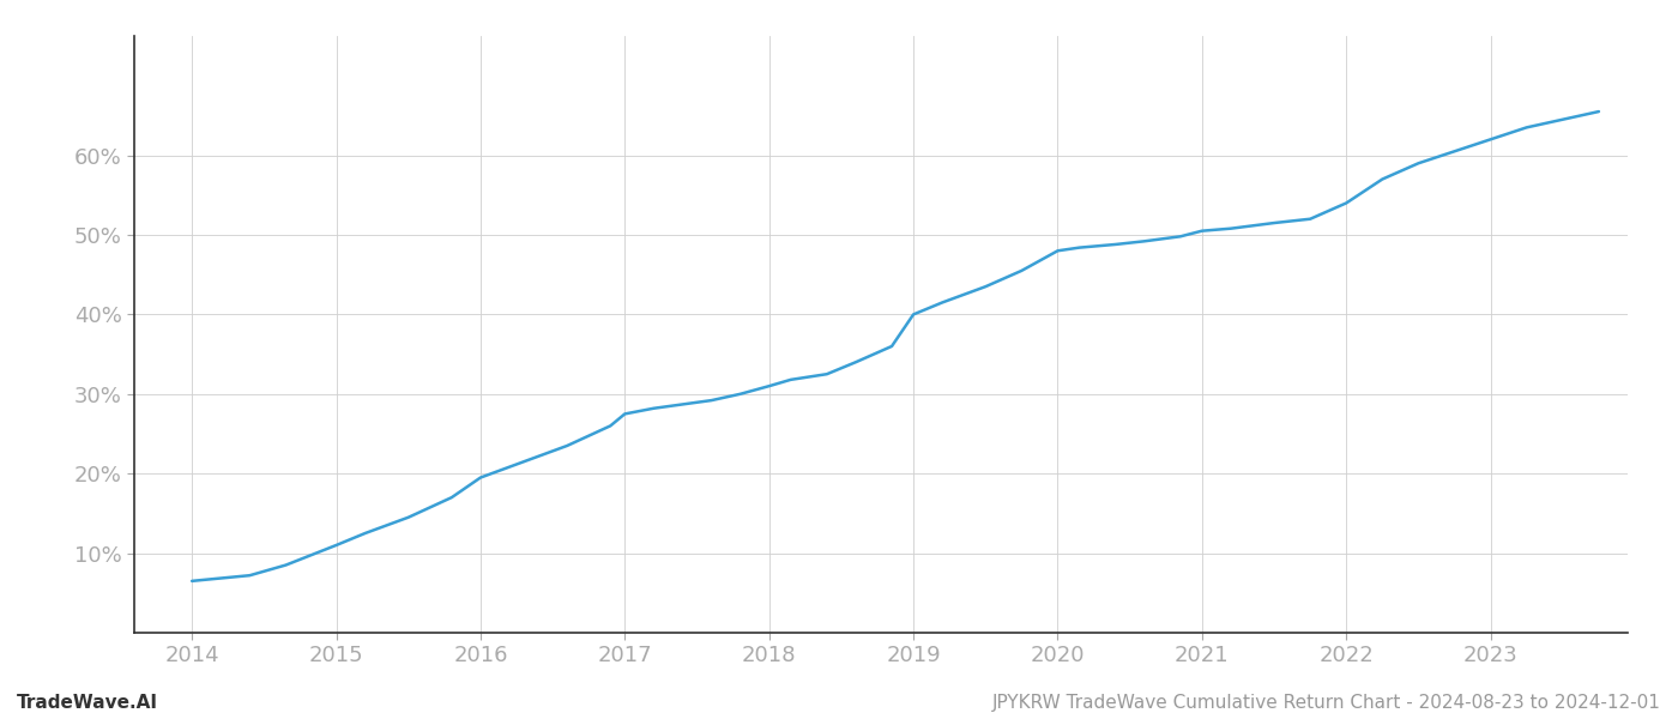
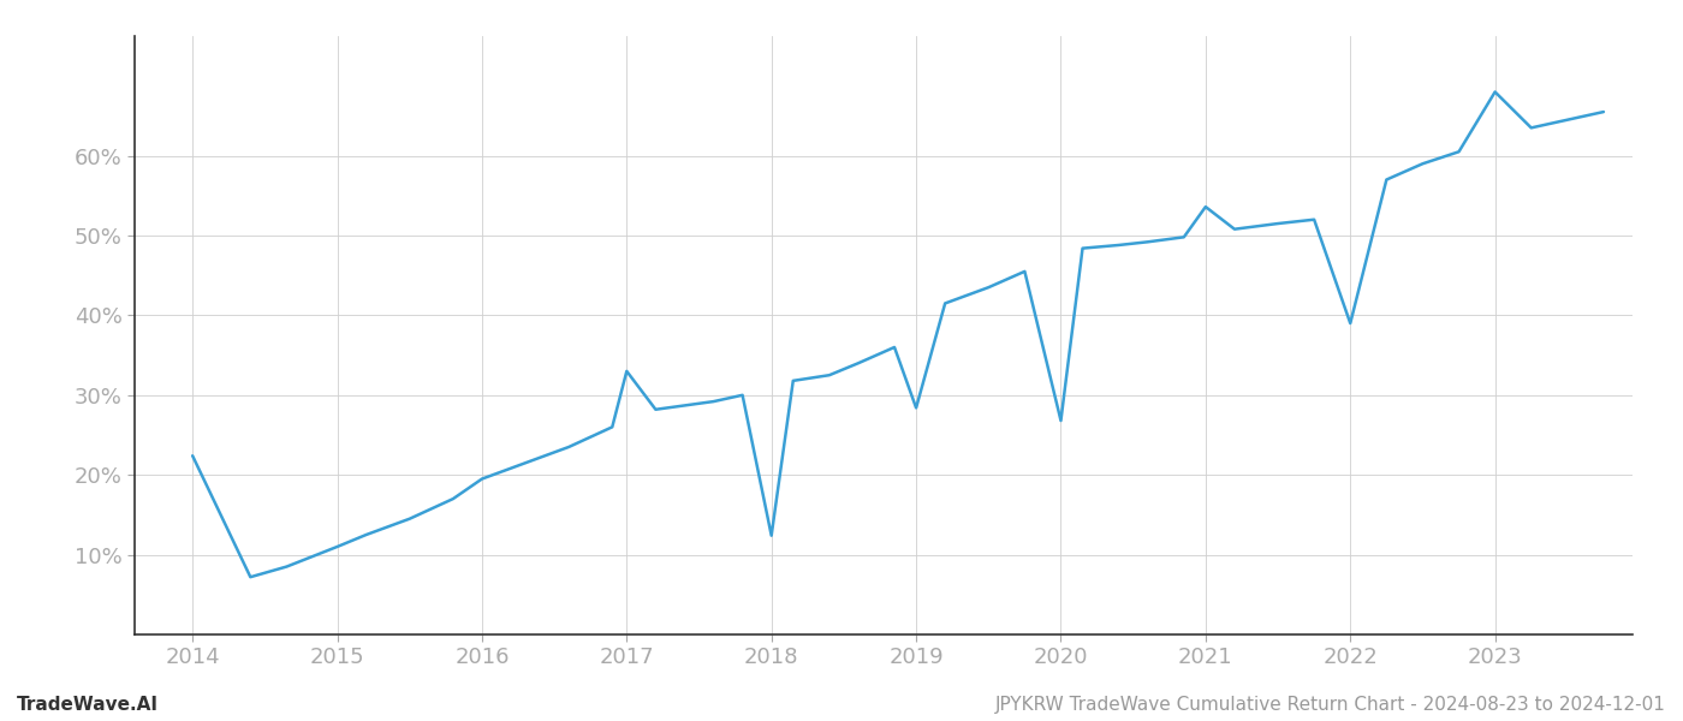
2014: 6.5% -> 22.4%
2017: 27.5% -> 33.0%
2018: 31.0% -> 12.4%
2019: 40.0% -> 28.4%
2020: 48.0% -> 26.8%
2021: 50.5% -> 53.6%
2022: 54.0% -> 39.0%
2023: 62.0% -> 68.0%
